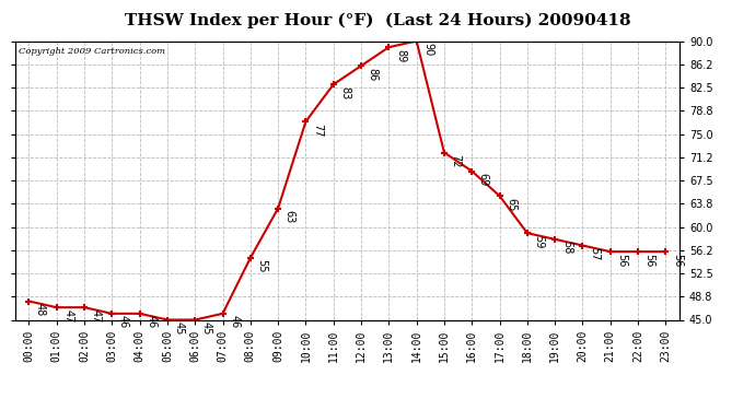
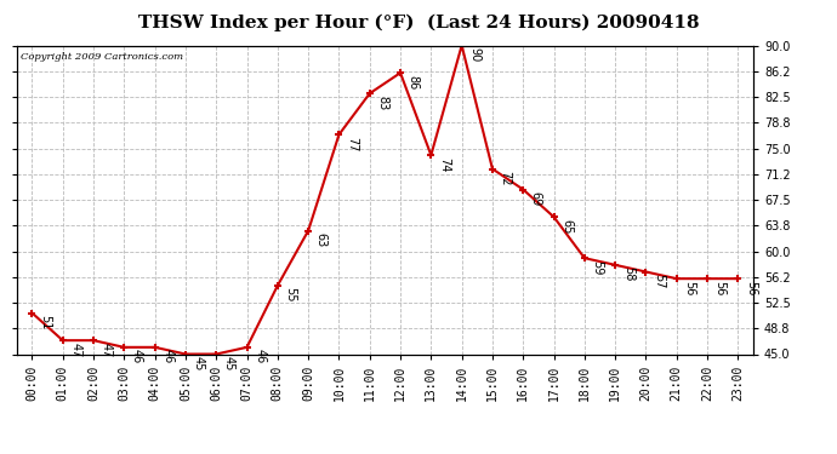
00:00: 48 -> 51
13:00: 89 -> 74
